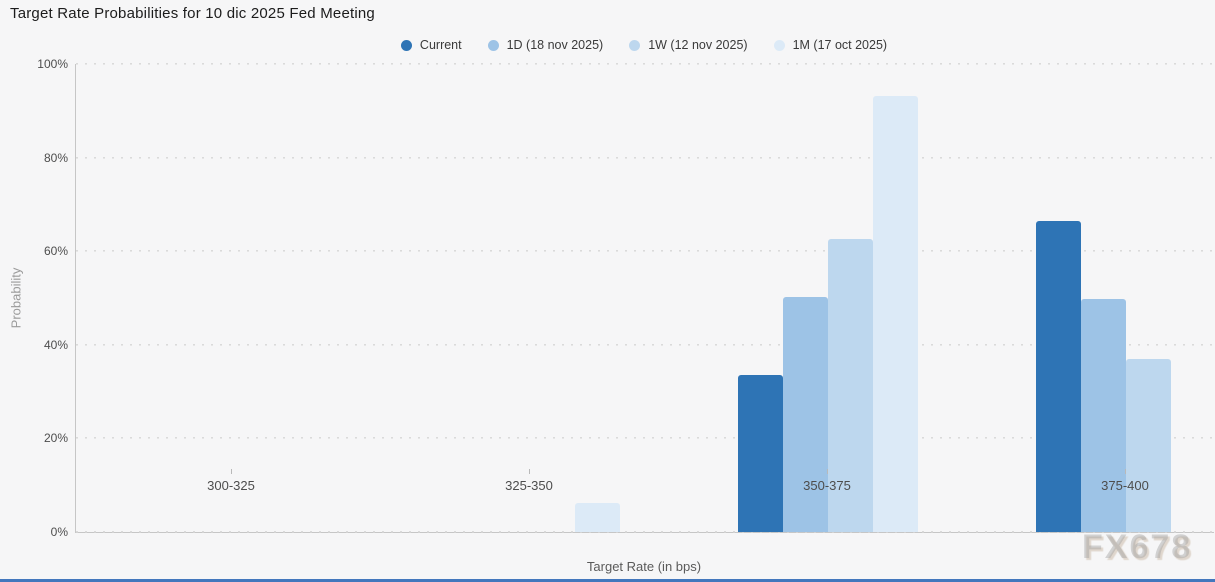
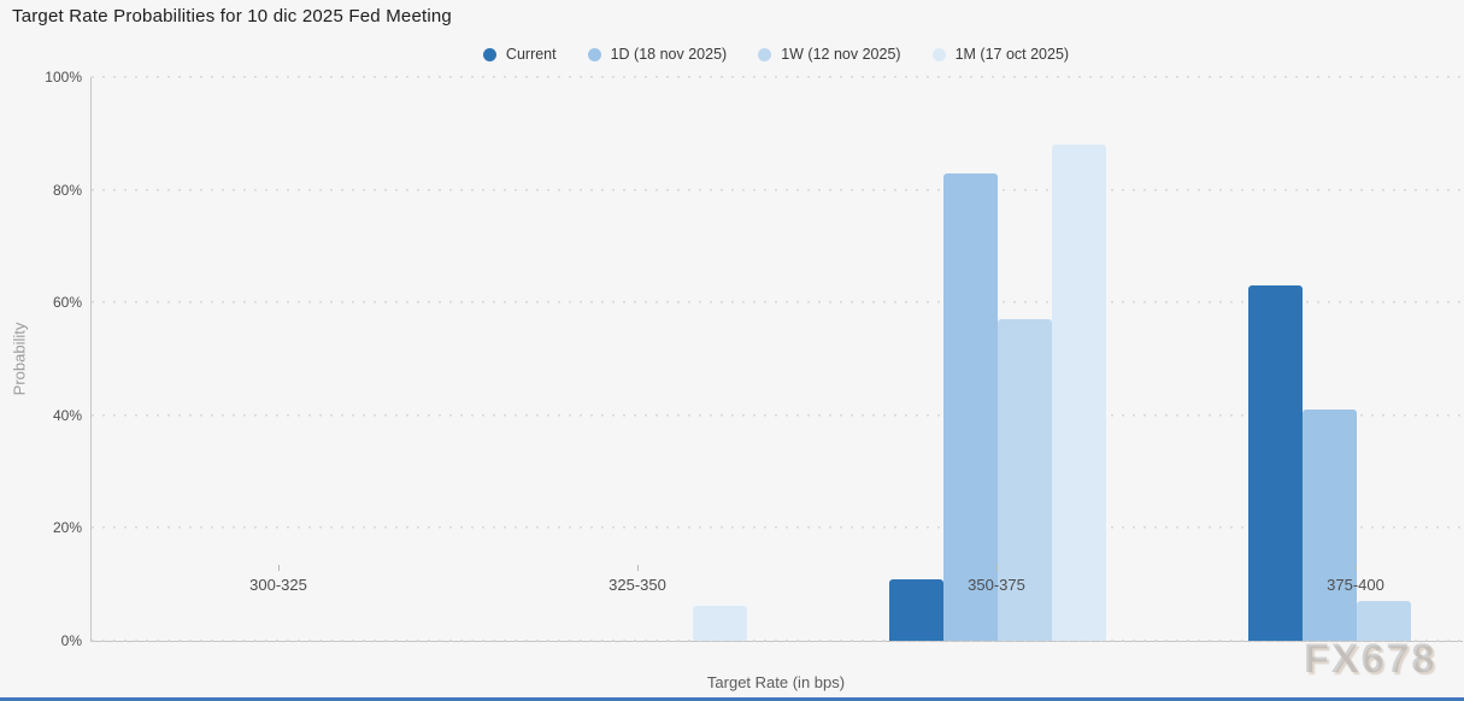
Current/350-375: 34% -> 11%
1D (18 nov 2025)/350-375: 50% -> 83%
1W (12 nov 2025)/350-375: 63% -> 57%
1M (17 oct 2025)/350-375: 93% -> 88%
Current/375-400: 66% -> 63%
1D (18 nov 2025)/375-400: 50% -> 41%
1W (12 nov 2025)/375-400: 37% -> 7%
